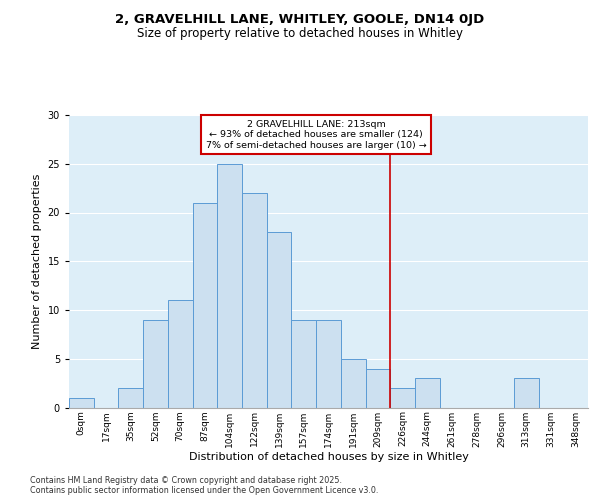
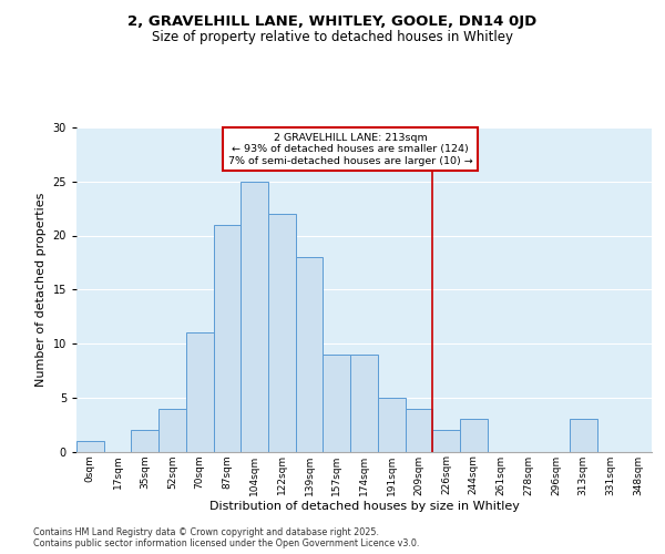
52sqm: 9 -> 4
